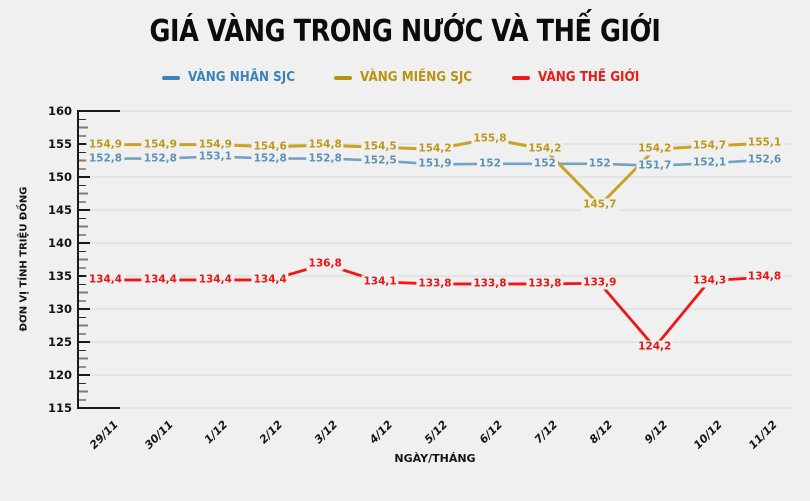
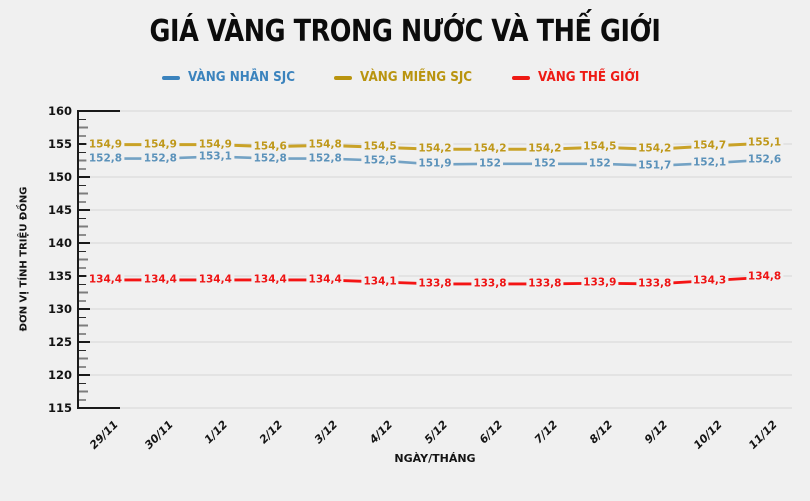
VÀNG THẾ GIỚI/3/12: 136,8 -> 134,4
VÀNG MIẾNG SJC/6/12: 155,8 -> 154,2
VÀNG MIẾNG SJC/8/12: 145,7 -> 154,5
VÀNG THẾ GIỚI/9/12: 124,2 -> 133,8
